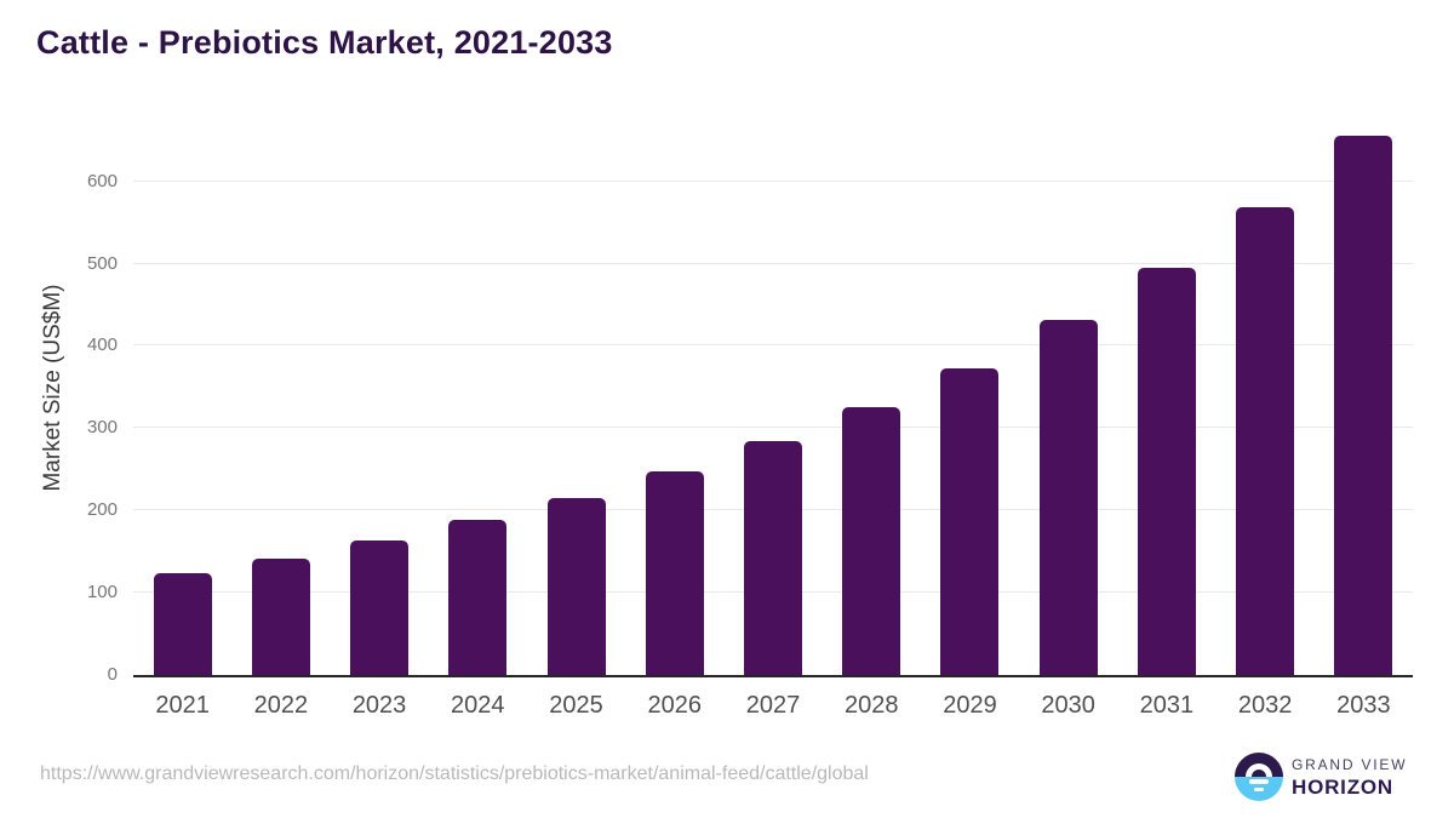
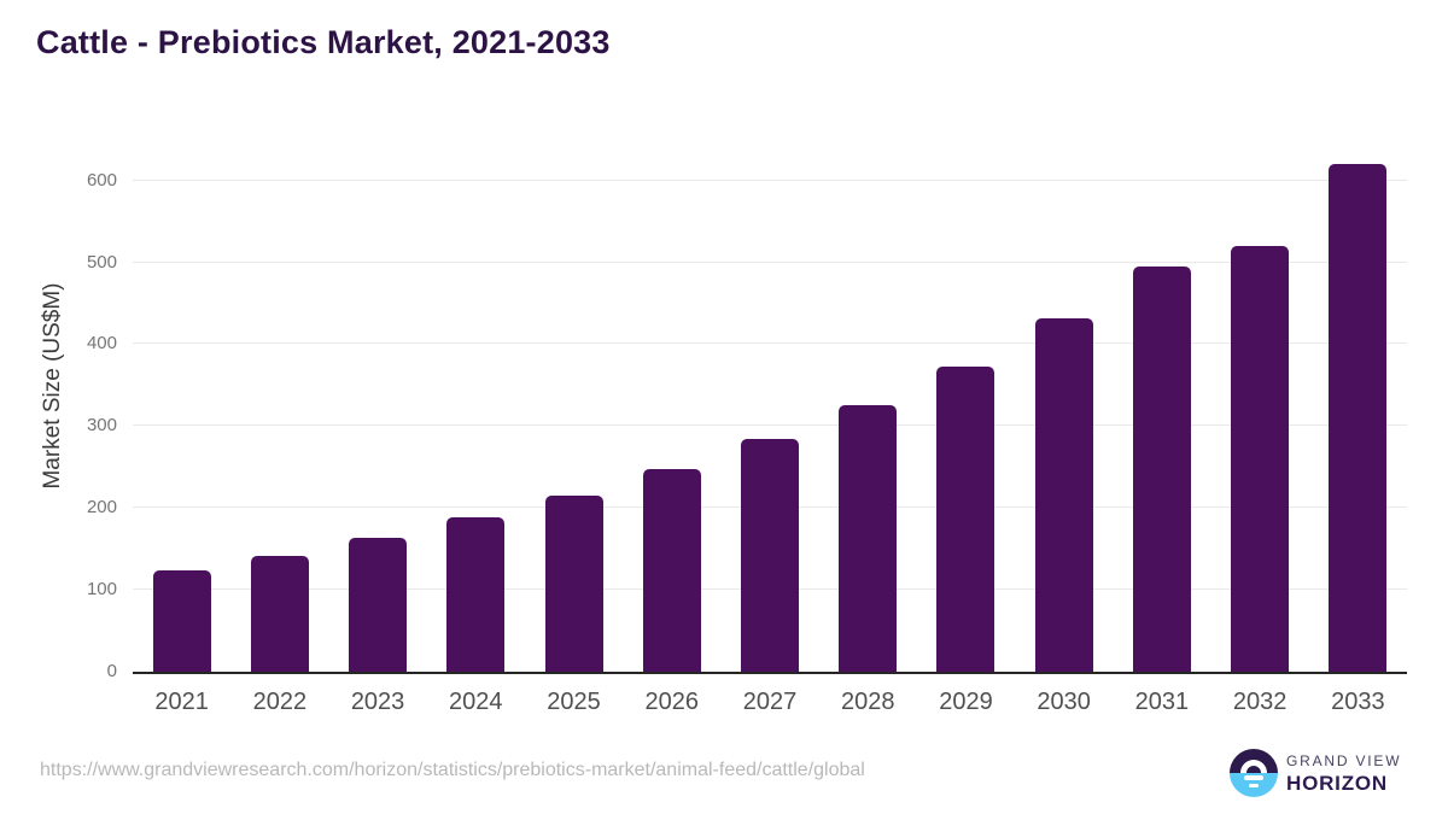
2032: 570 -> 520
2033: 660 -> 620
